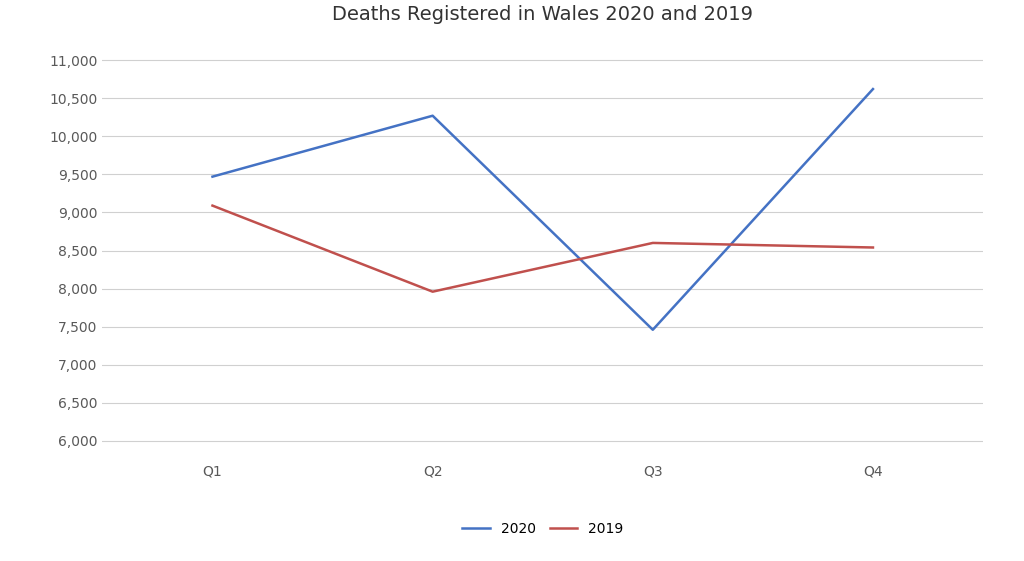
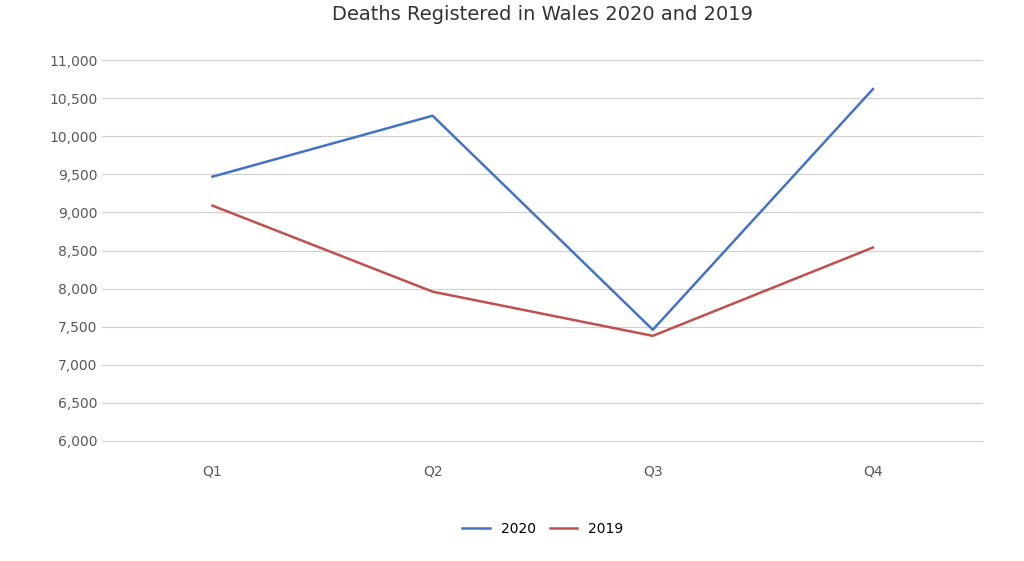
2019/Q3: 8,600 -> 7,380
